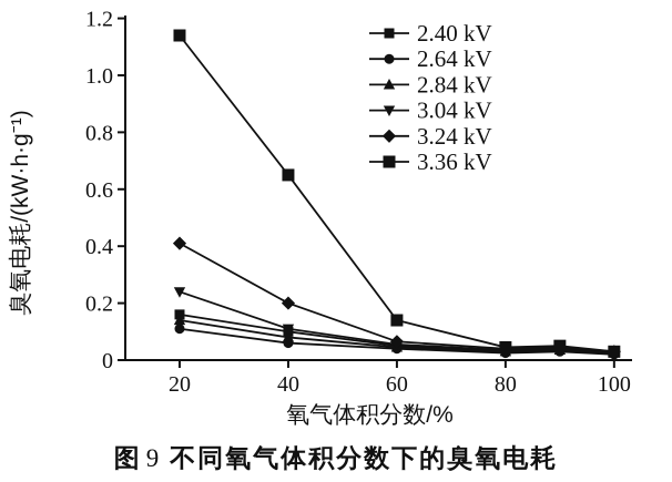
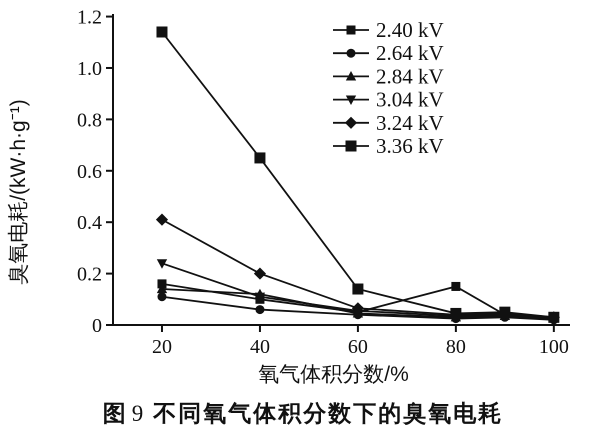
2.84 kV/40: 0.08 -> 0.12
2.40 kV/80: 0.04 -> 0.15
